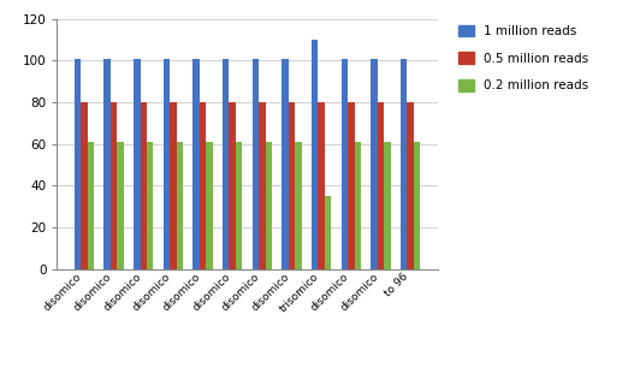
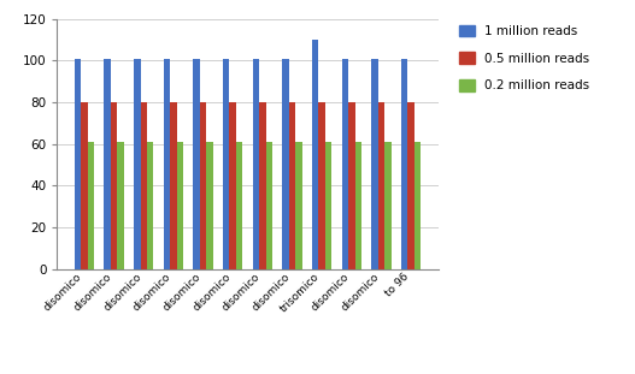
0.2 million reads/trisomico: 35 -> 61
